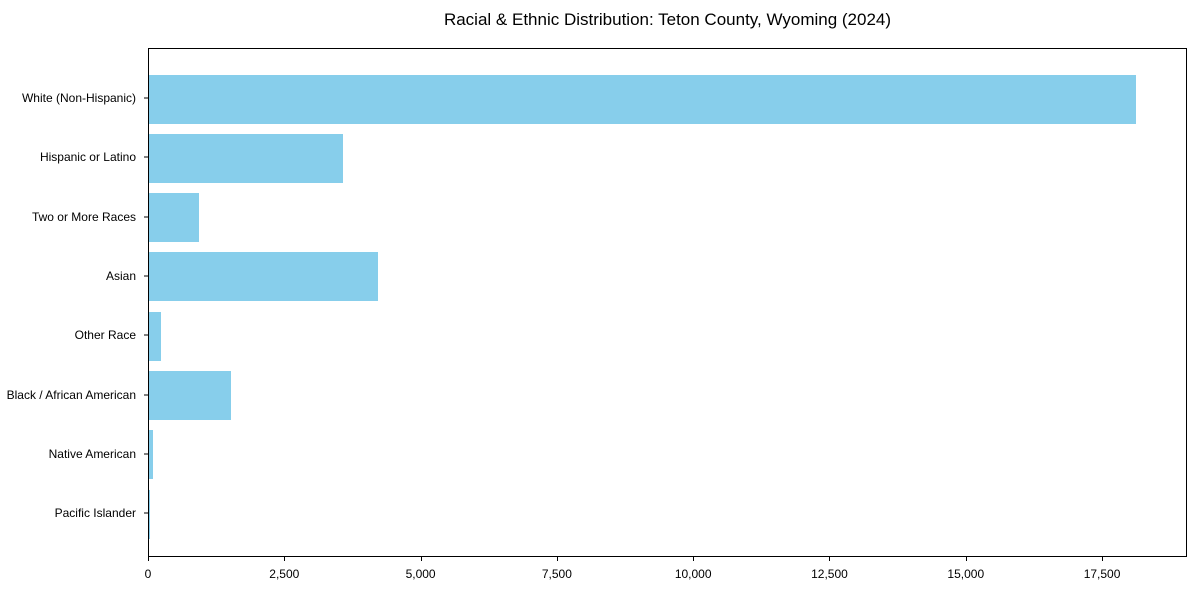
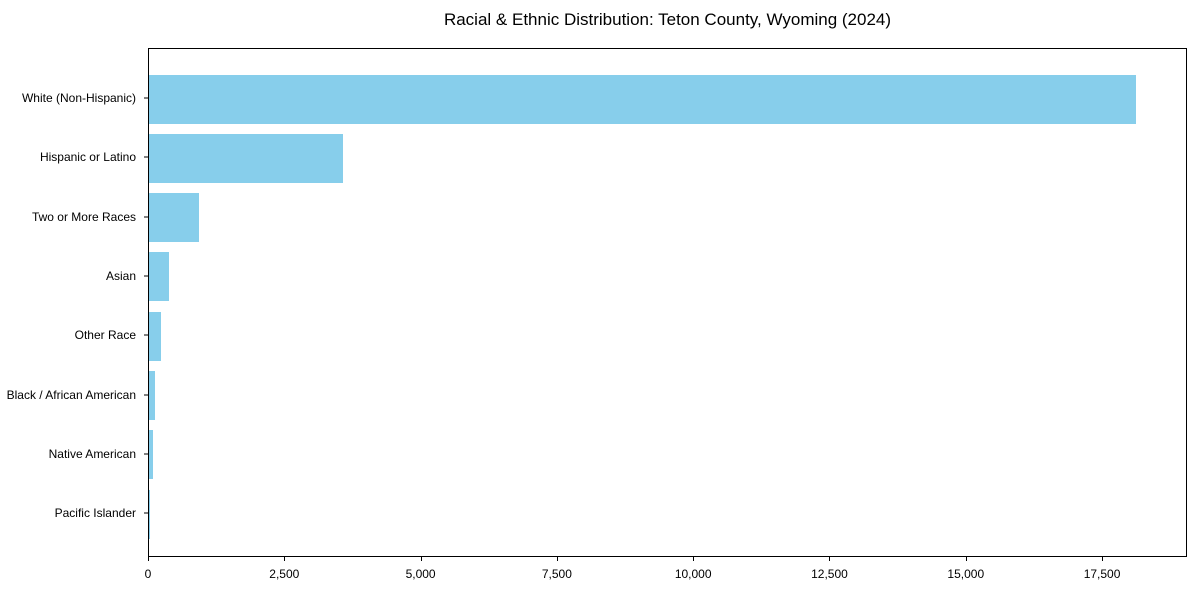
Asian: 4200 -> 400
Black / African American: 1500 -> 100
